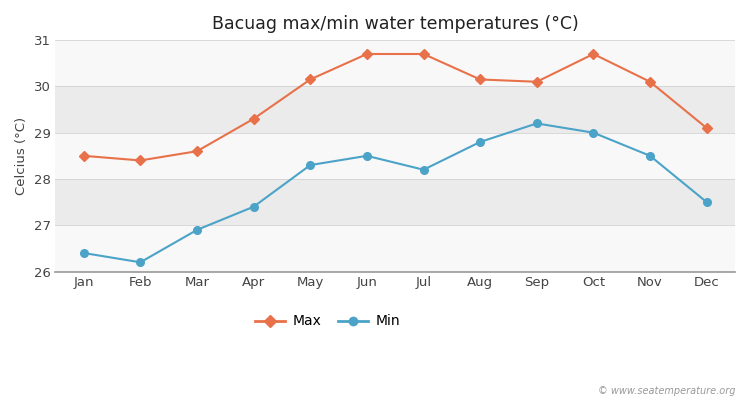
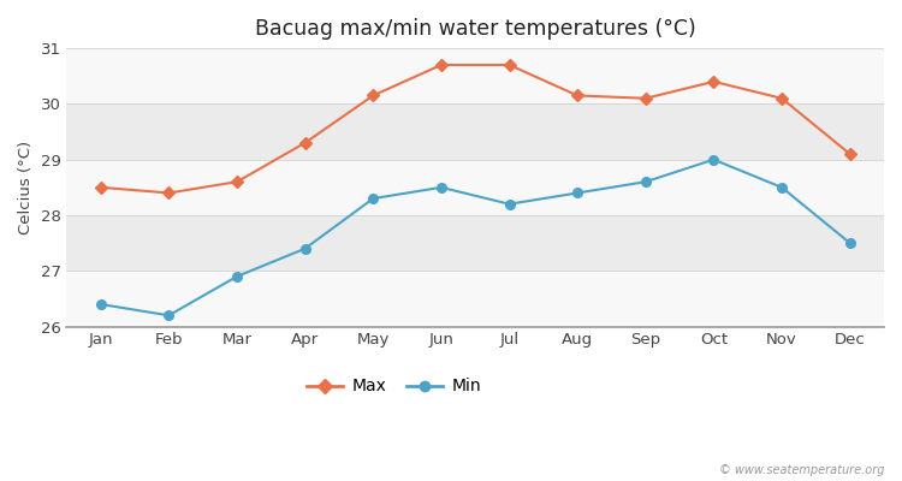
Min/Aug: 28.8 -> 28.4
Min/Sep: 29.2 -> 28.6
Max/Oct: 30.70 -> 30.40
